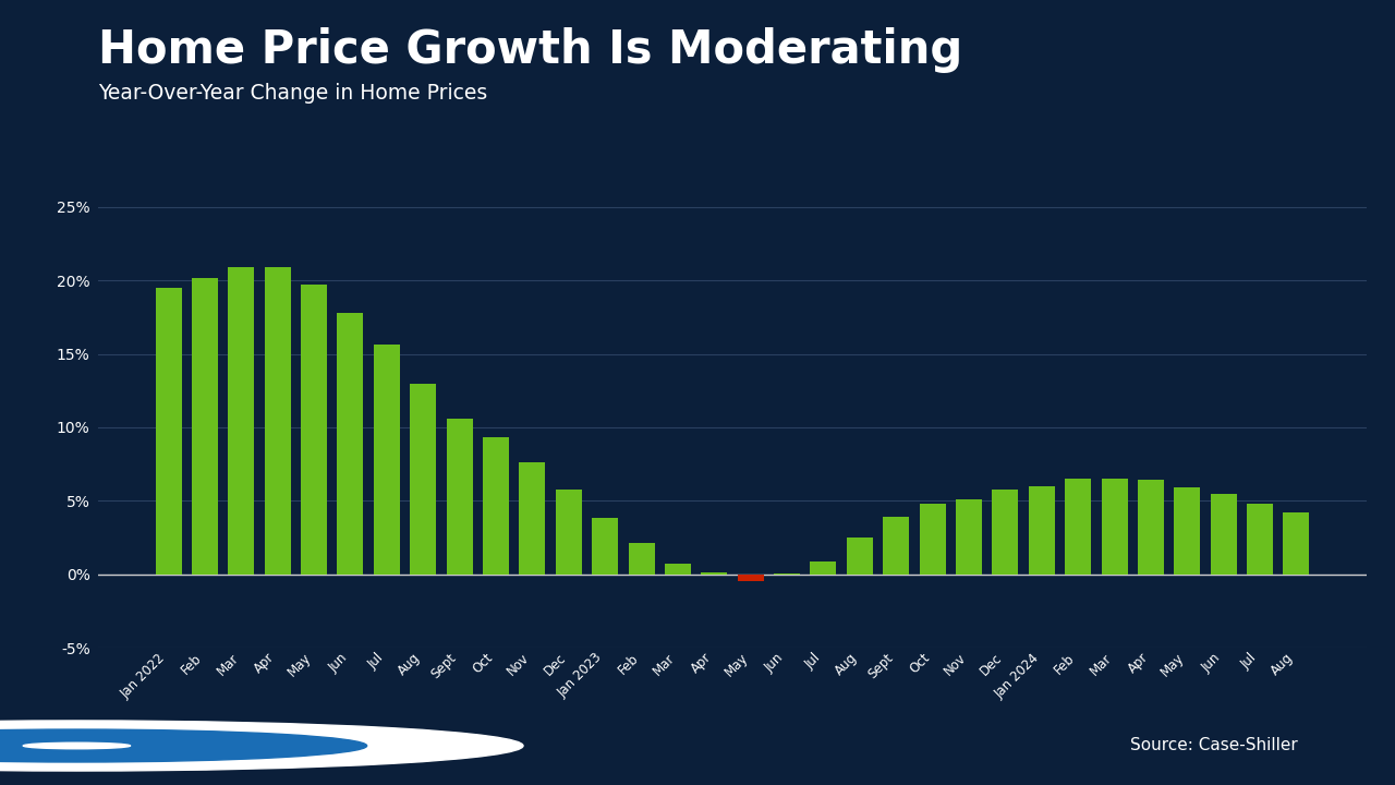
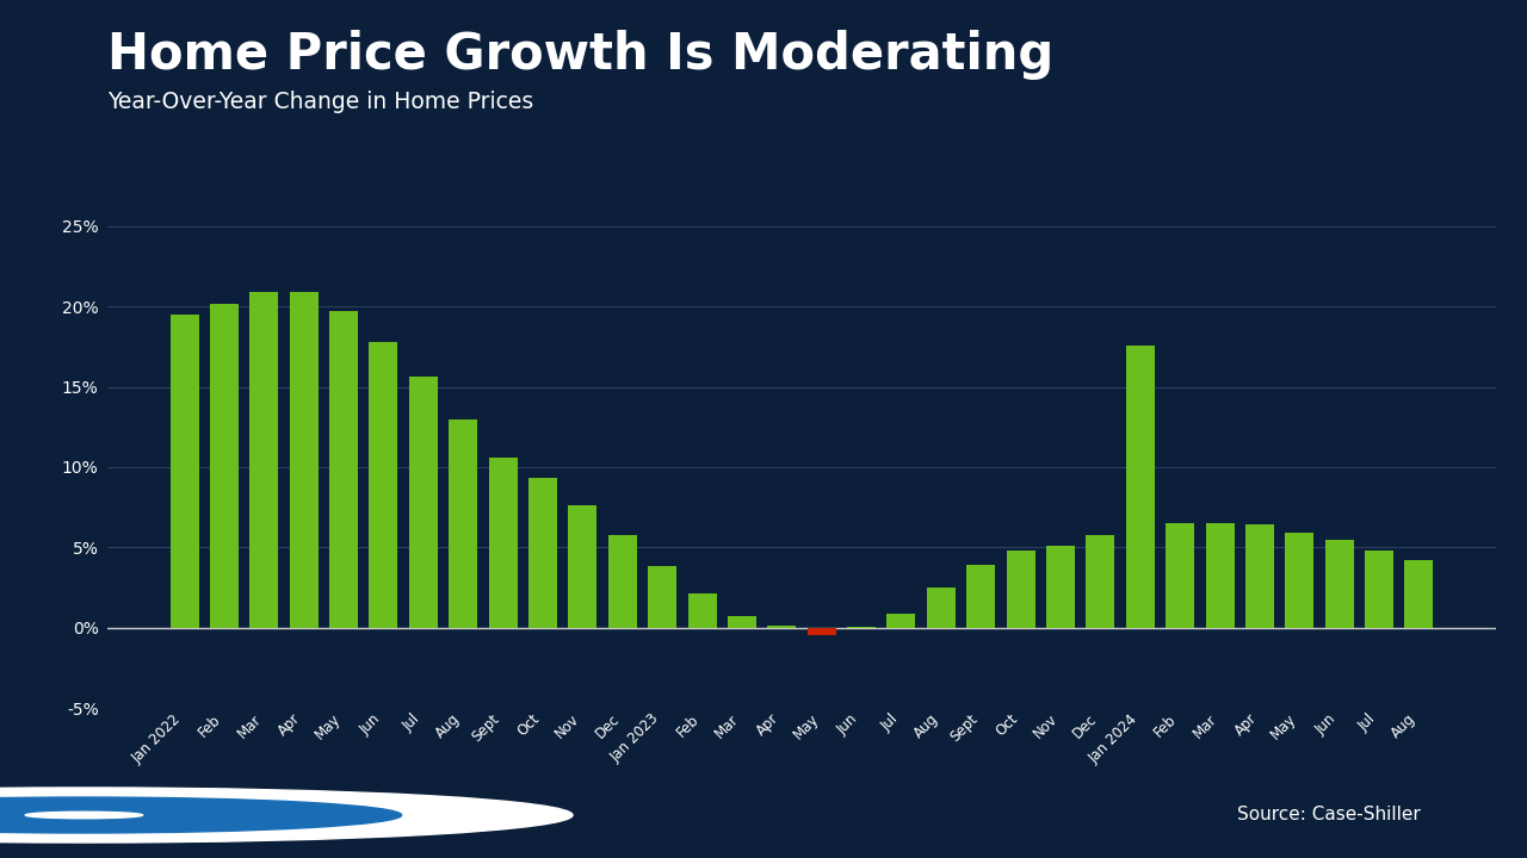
Jan 2024: 6.0% -> 17.6%
